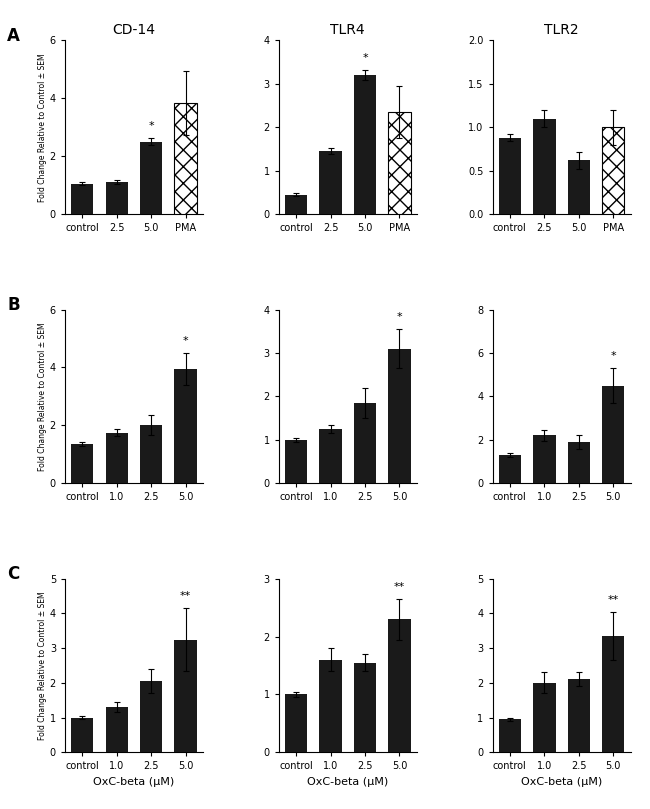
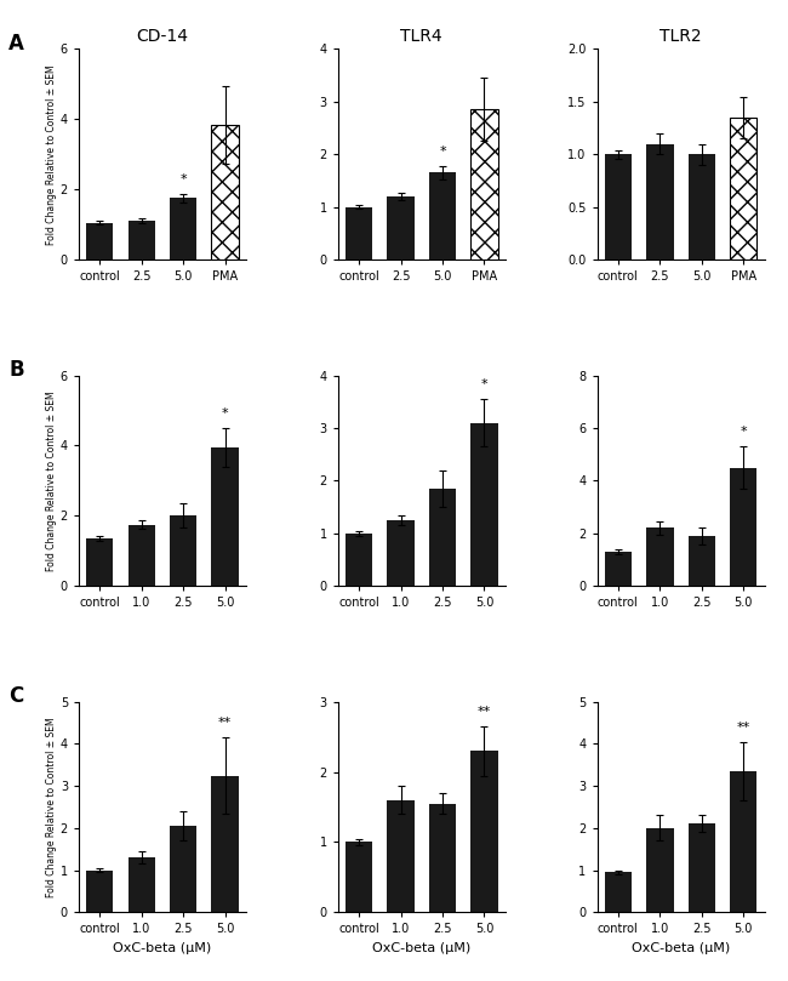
CD-14/5.0: 2.50 -> 1.75
TLR4/control: 0.45 -> 1.00
TLR4/2.5: 1.45 -> 1.20
TLR4/5.0: 3.20 -> 1.65
TLR4/PMA: 2.35 -> 2.85
TLR2/control: 0.88 -> 1.00
TLR2/5.0: 0.62 -> 1.00
TLR2/PMA: 1.00 -> 1.35
